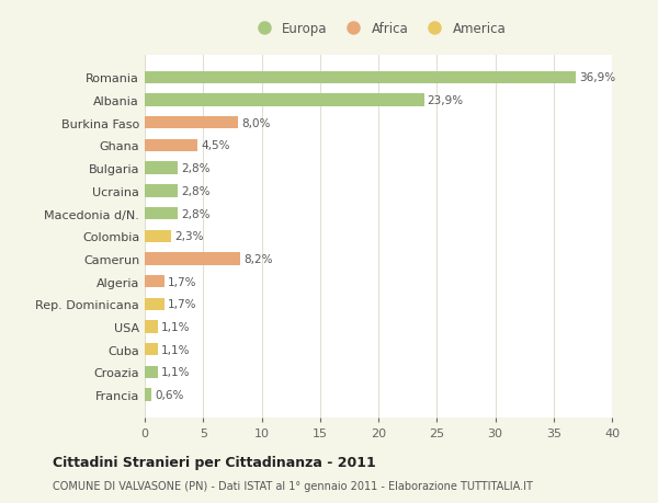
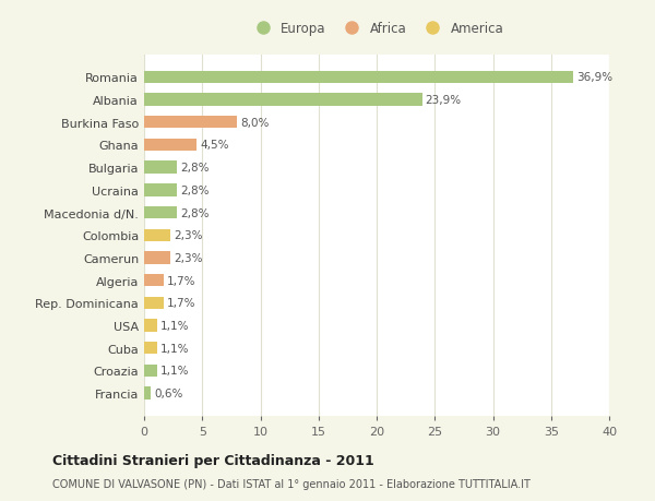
Camerun: 8,2% -> 2,3%
